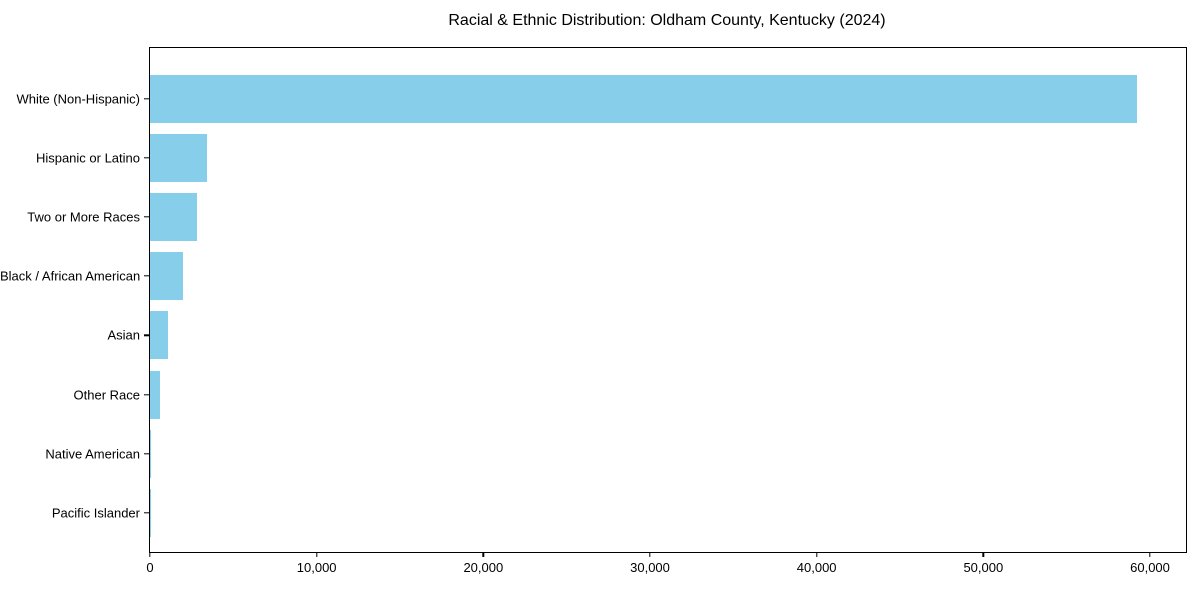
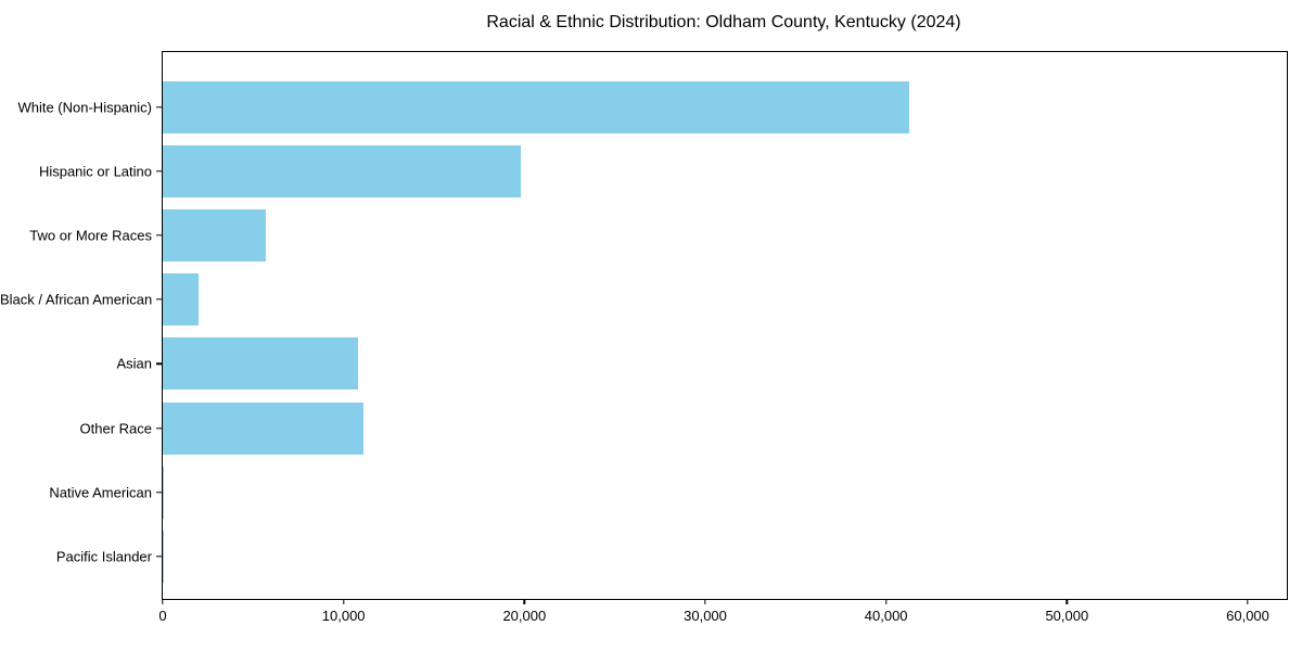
White (Non-Hispanic): 59200 -> 41300
Hispanic or Latino: 3400 -> 19800
Two or More Races: 2800 -> 5700
Asian: 1100 -> 10800
Other Race: 600 -> 11100
